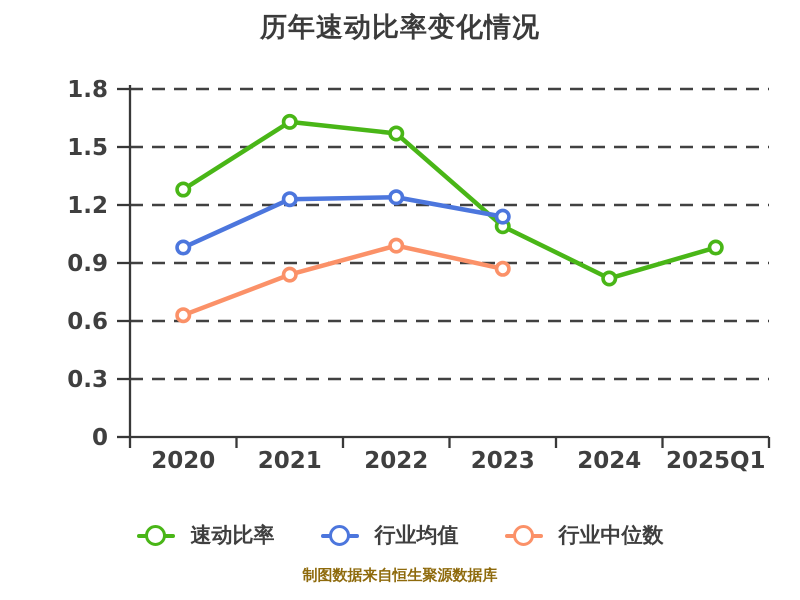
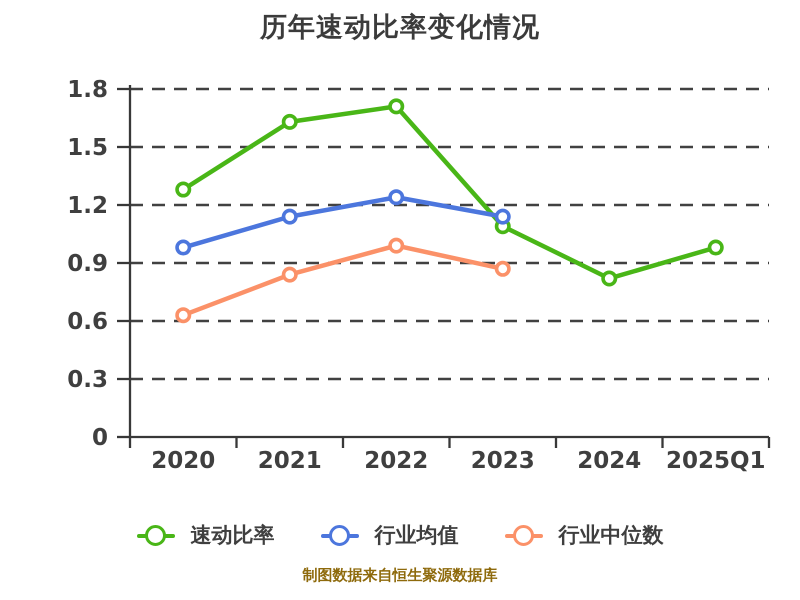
行业均值/2021: 1.23 -> 1.14
速动比率/2022: 1.57 -> 1.71
